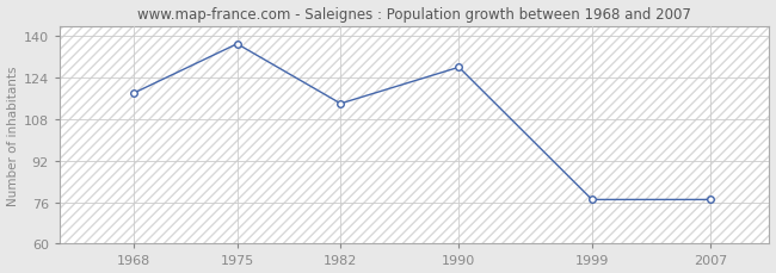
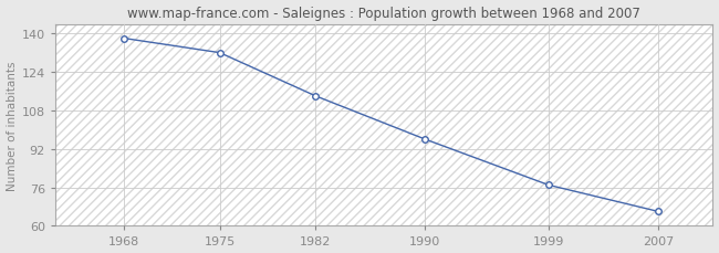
1968: 118 -> 138
1975: 137 -> 132
1990: 128 -> 96
2007: 77 -> 66
